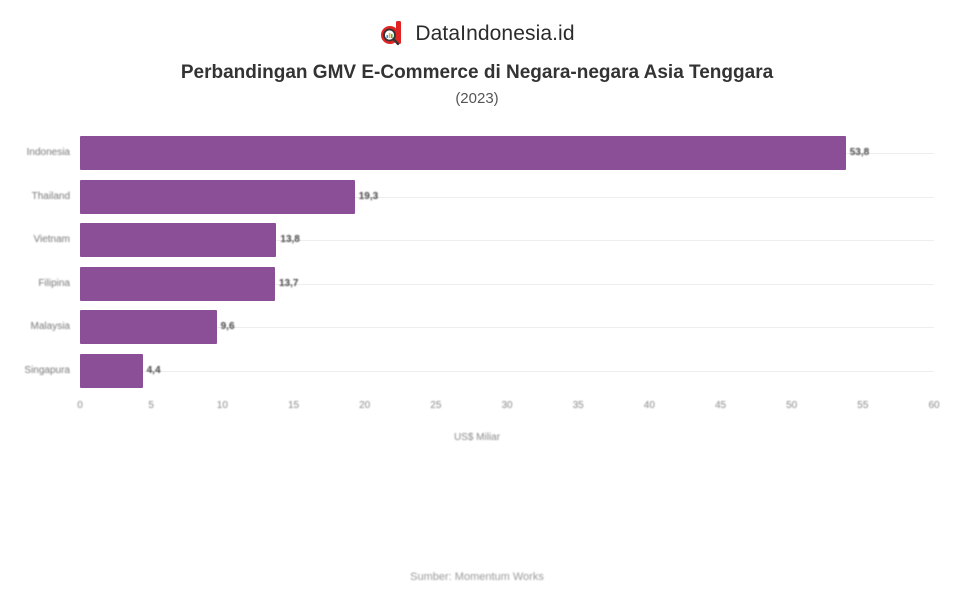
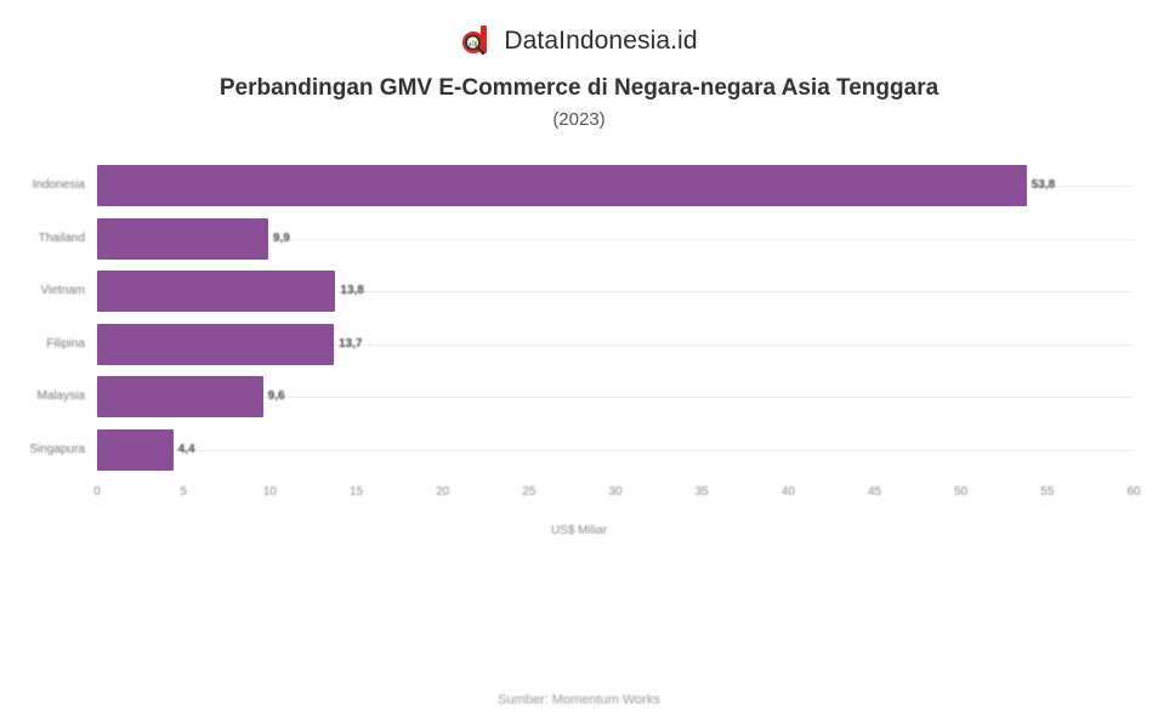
Thailand: 19,3 -> 9,9
